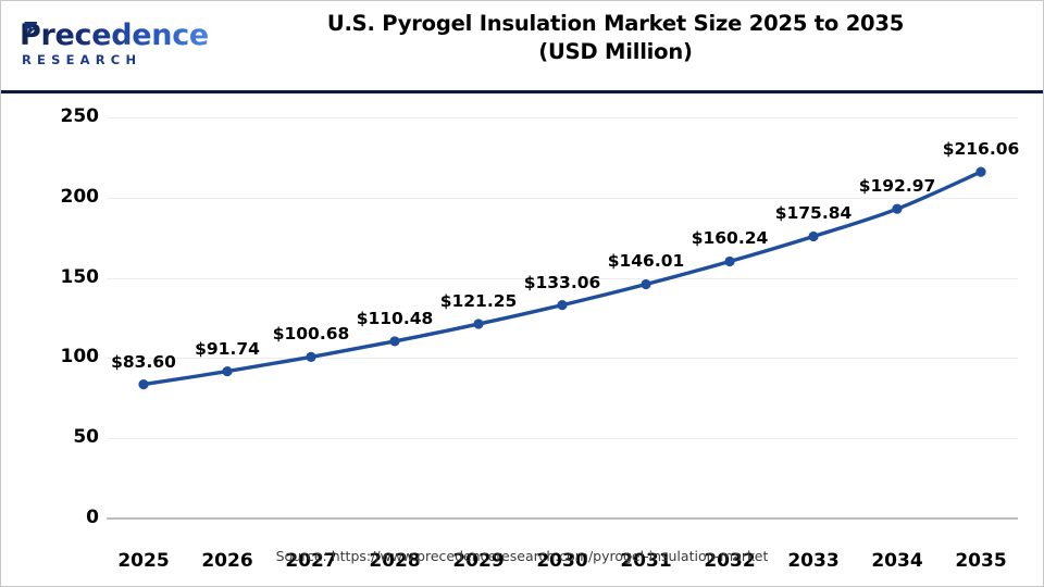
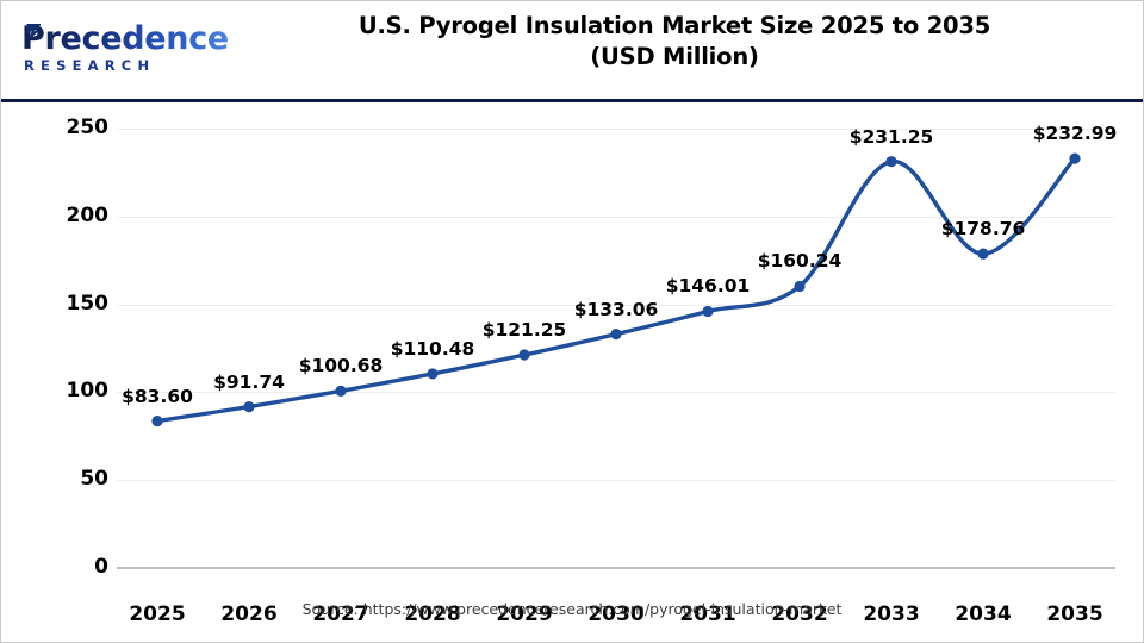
2033: $175.84 -> $231.25
2034: $192.97 -> $178.76
2035: $216.06 -> $232.99
